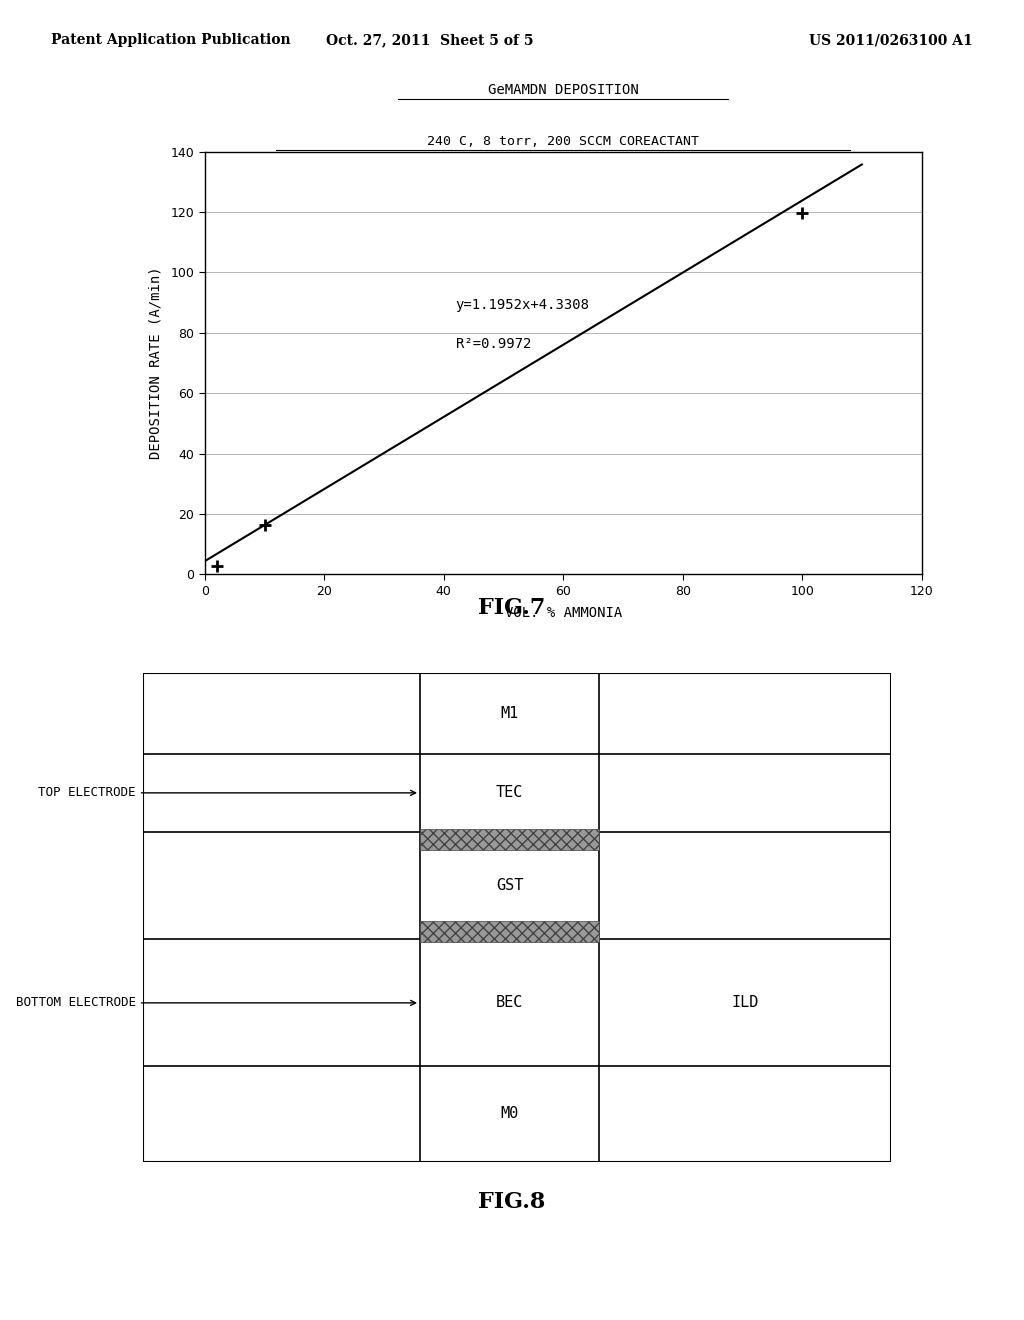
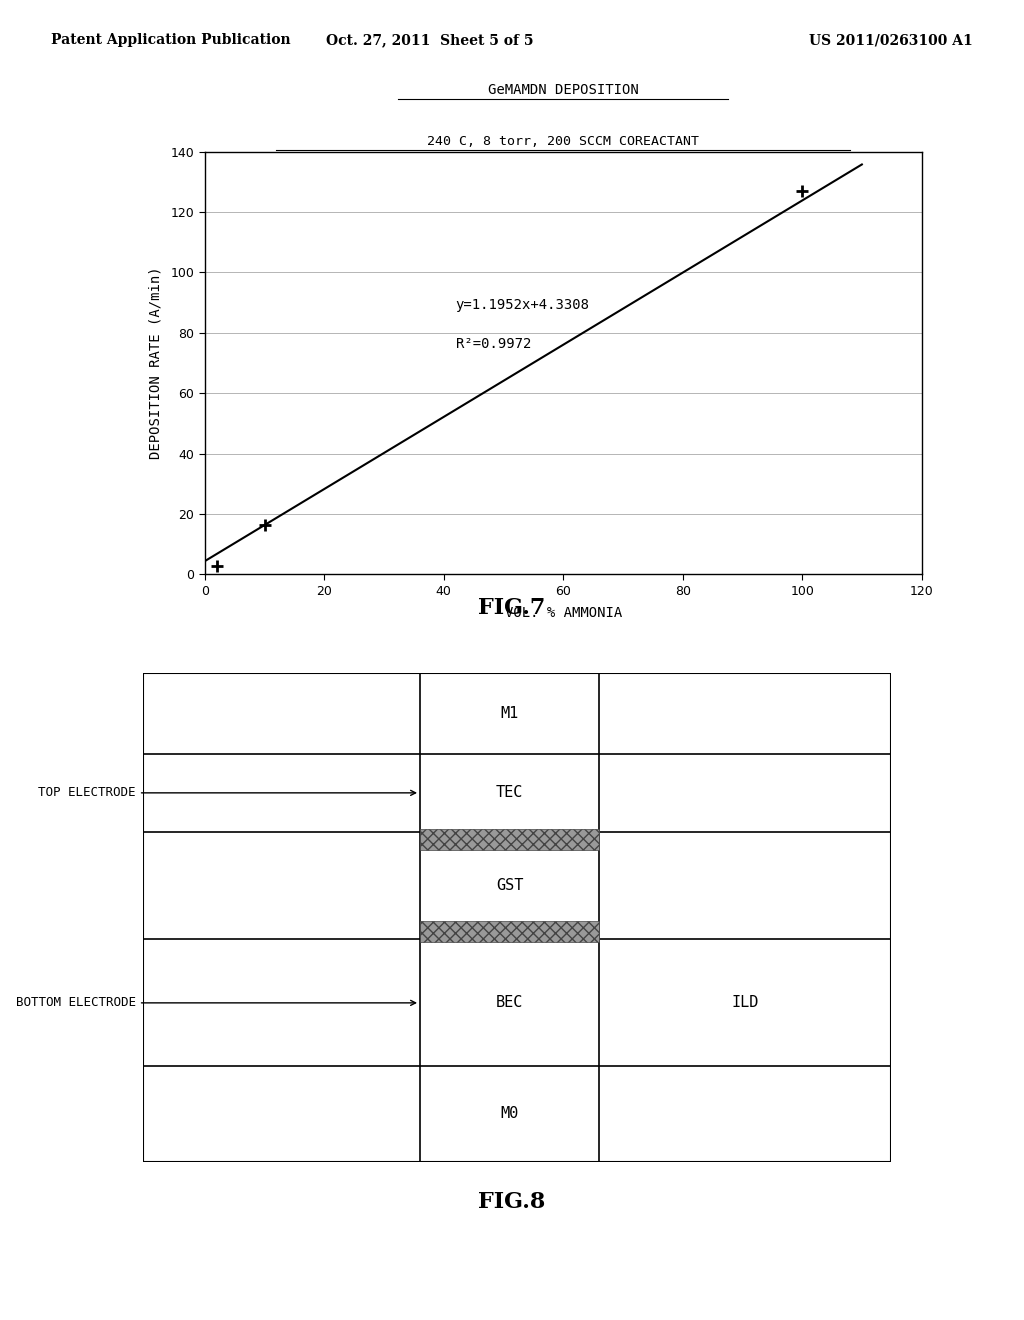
100: 119.8 -> 127.0
